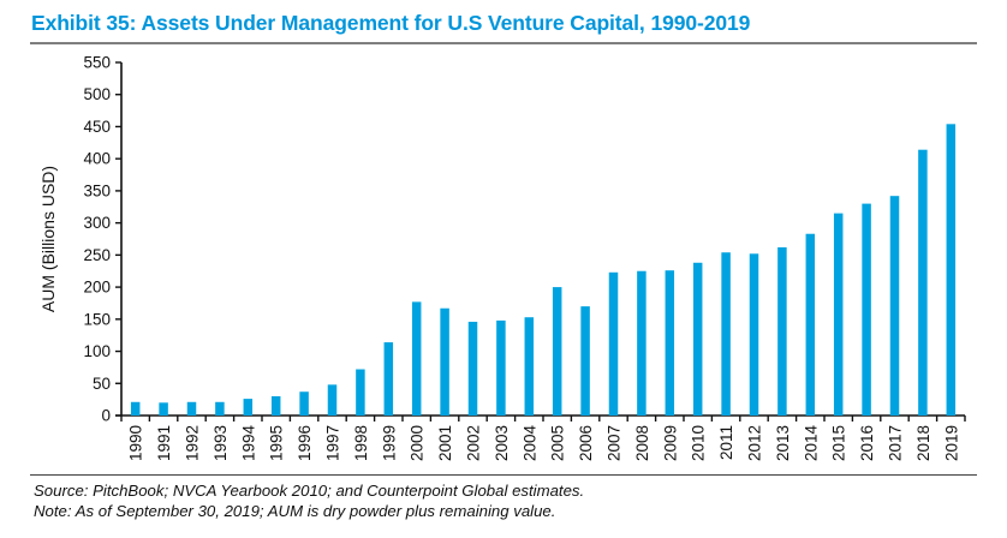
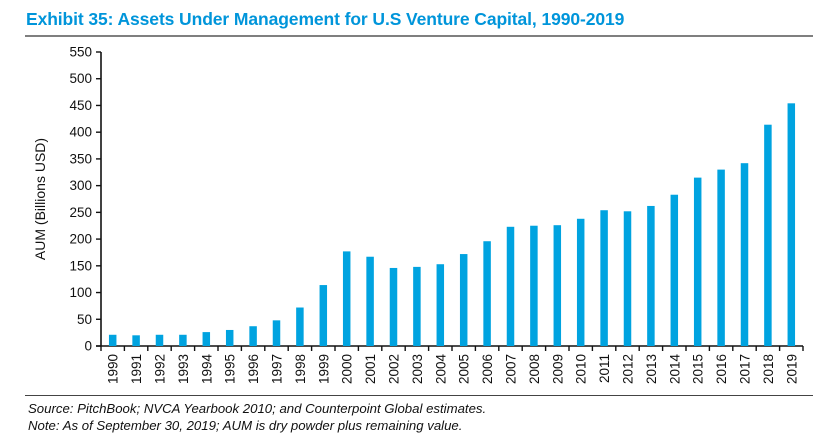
2005: 200 -> 170
2006: 170 -> 200
